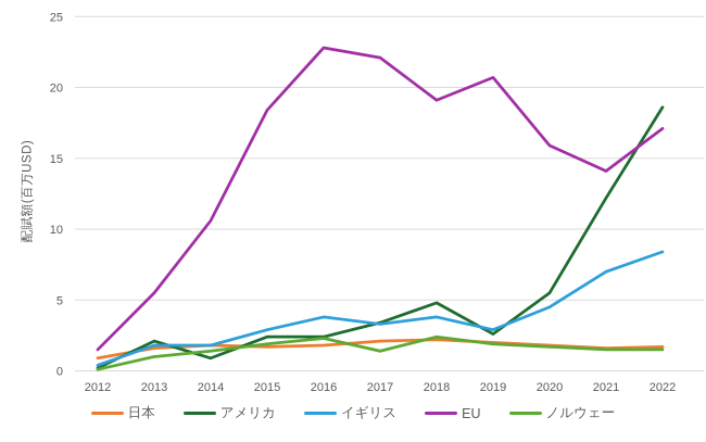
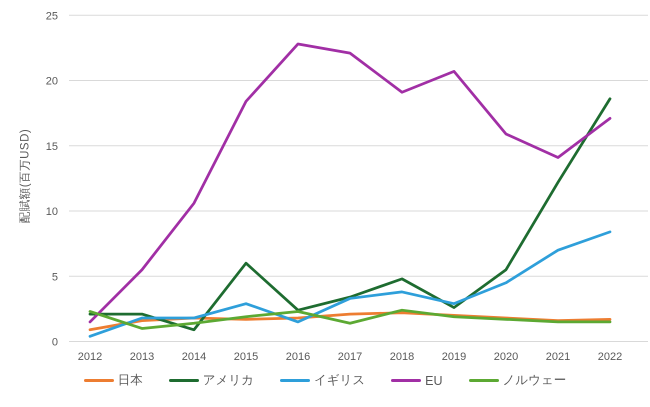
アメリカ/2012: 0.2 -> 2.1
ノルウェー/2012: 0.1 -> 2.3
アメリカ/2015: 2.4 -> 6.0
イギリス/2016: 3.8 -> 1.5
